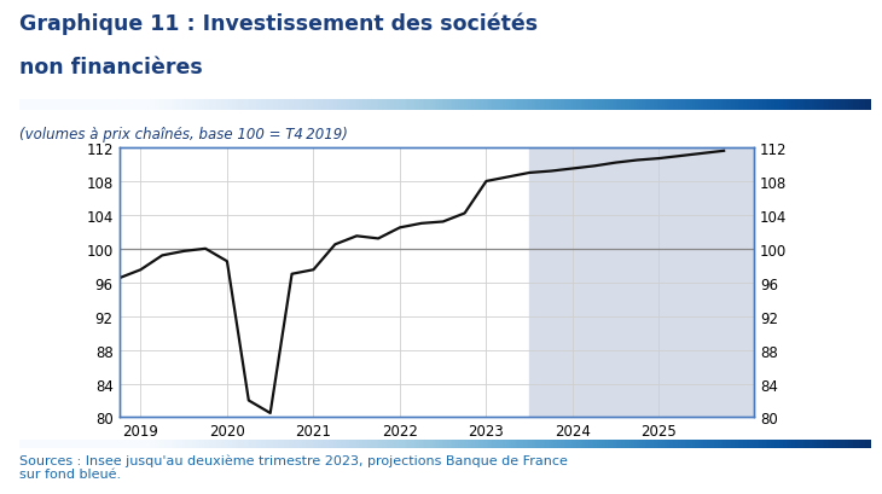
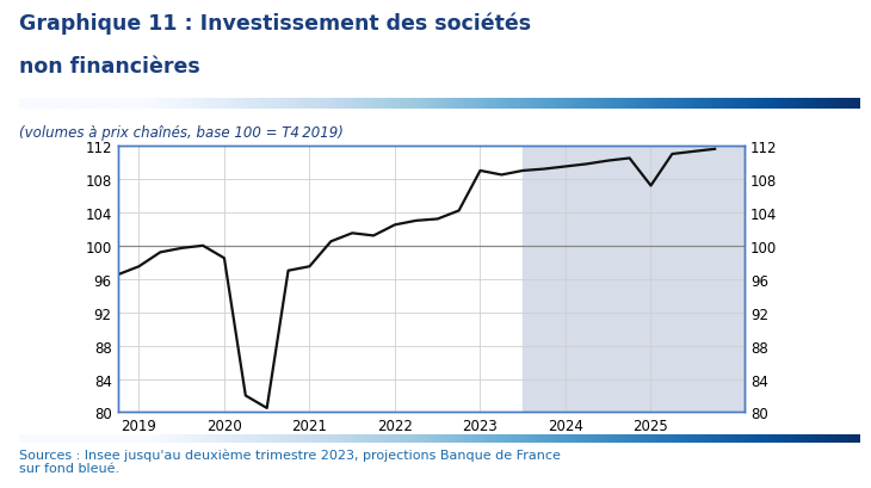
2023: 108.0 -> 109.0
2025: 110.7 -> 107.2
